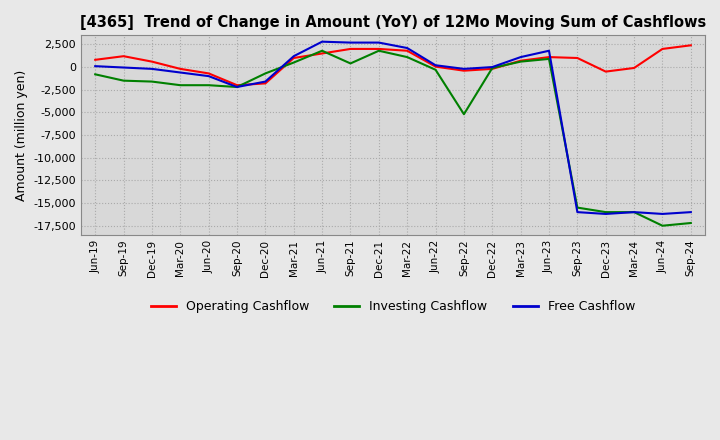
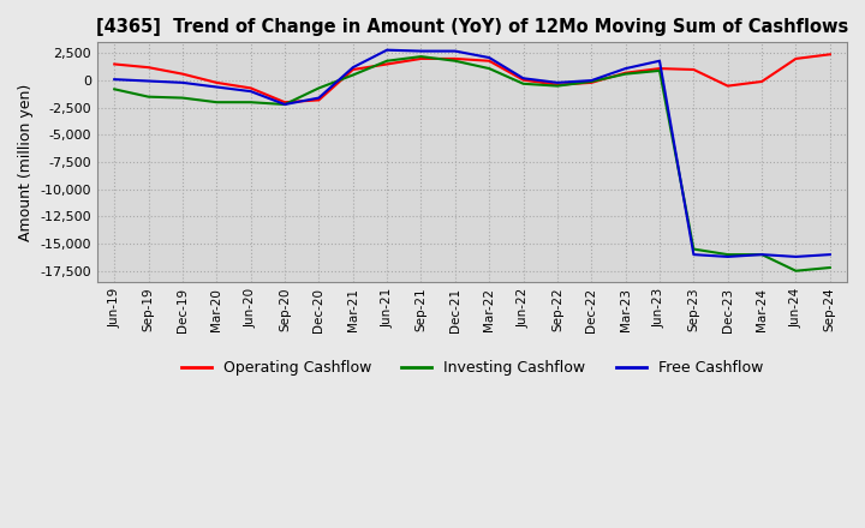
Operating Cashflow/Jun-19: 800 -> 1,500
Investing Cashflow/Sep-21: 400 -> 2,200
Investing Cashflow/Sep-22: -5,200 -> -500
